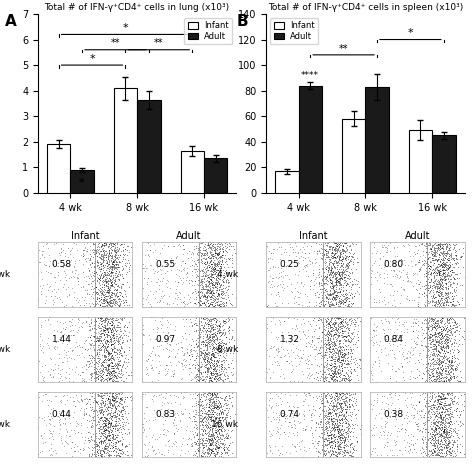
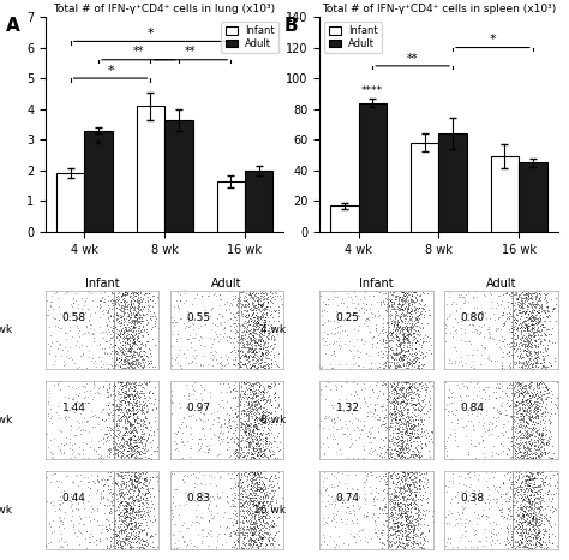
Total # of IFN-γ⁺CD4⁺ cells in lung (x10³)/Adult/4 wk: 0.90 -> 3.30
Total # of IFN-γ⁺CD4⁺ cells in lung (x10³)/Adult/16 wk: 1.35 -> 2.00
Total # of IFN-γ⁺CD4⁺ cells in spleen (x10³)/Adult/8 wk: 83 -> 64
